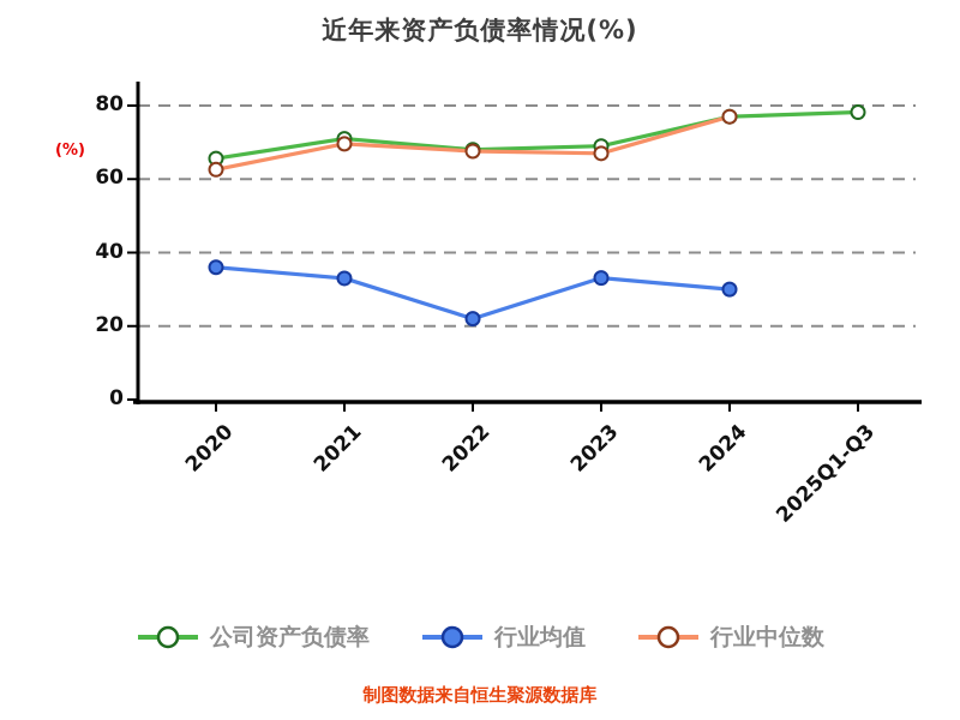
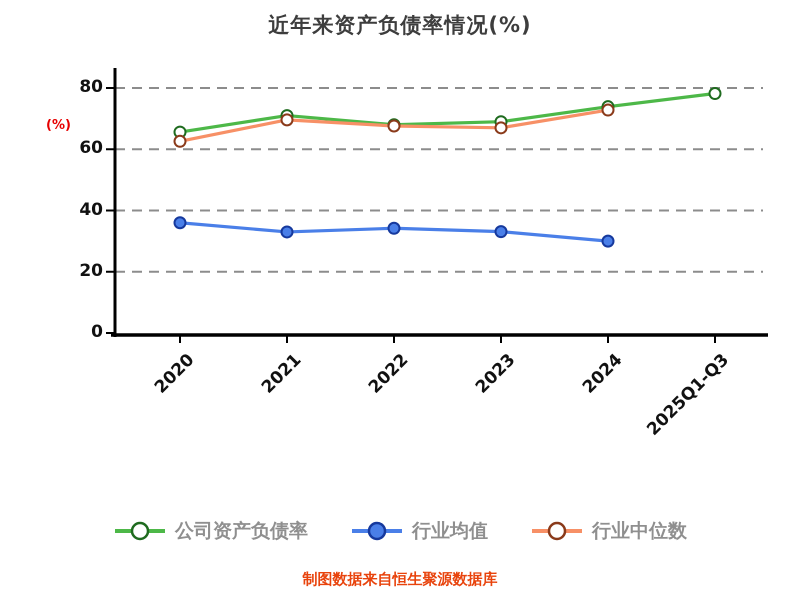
行业均值/2022: 22 -> 34
公司资产负债率/2024: 77 -> 74
行业中位数/2024: 77 -> 73
